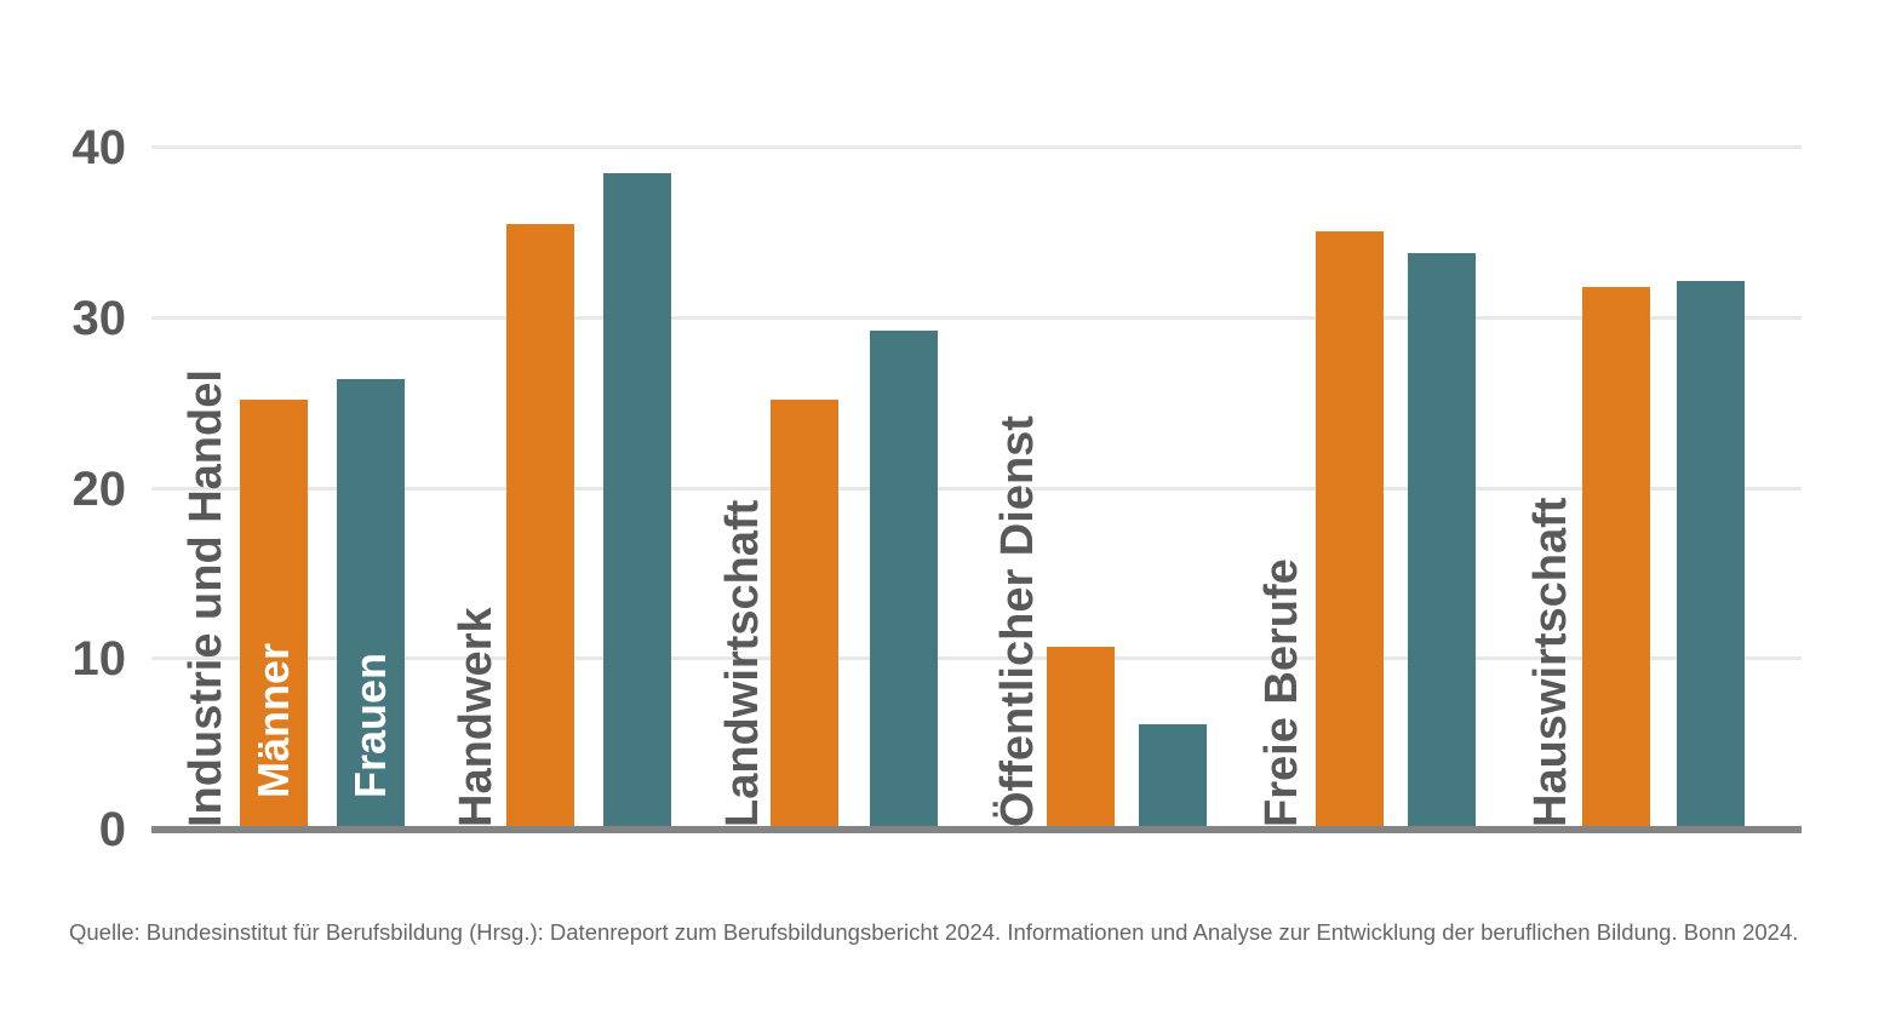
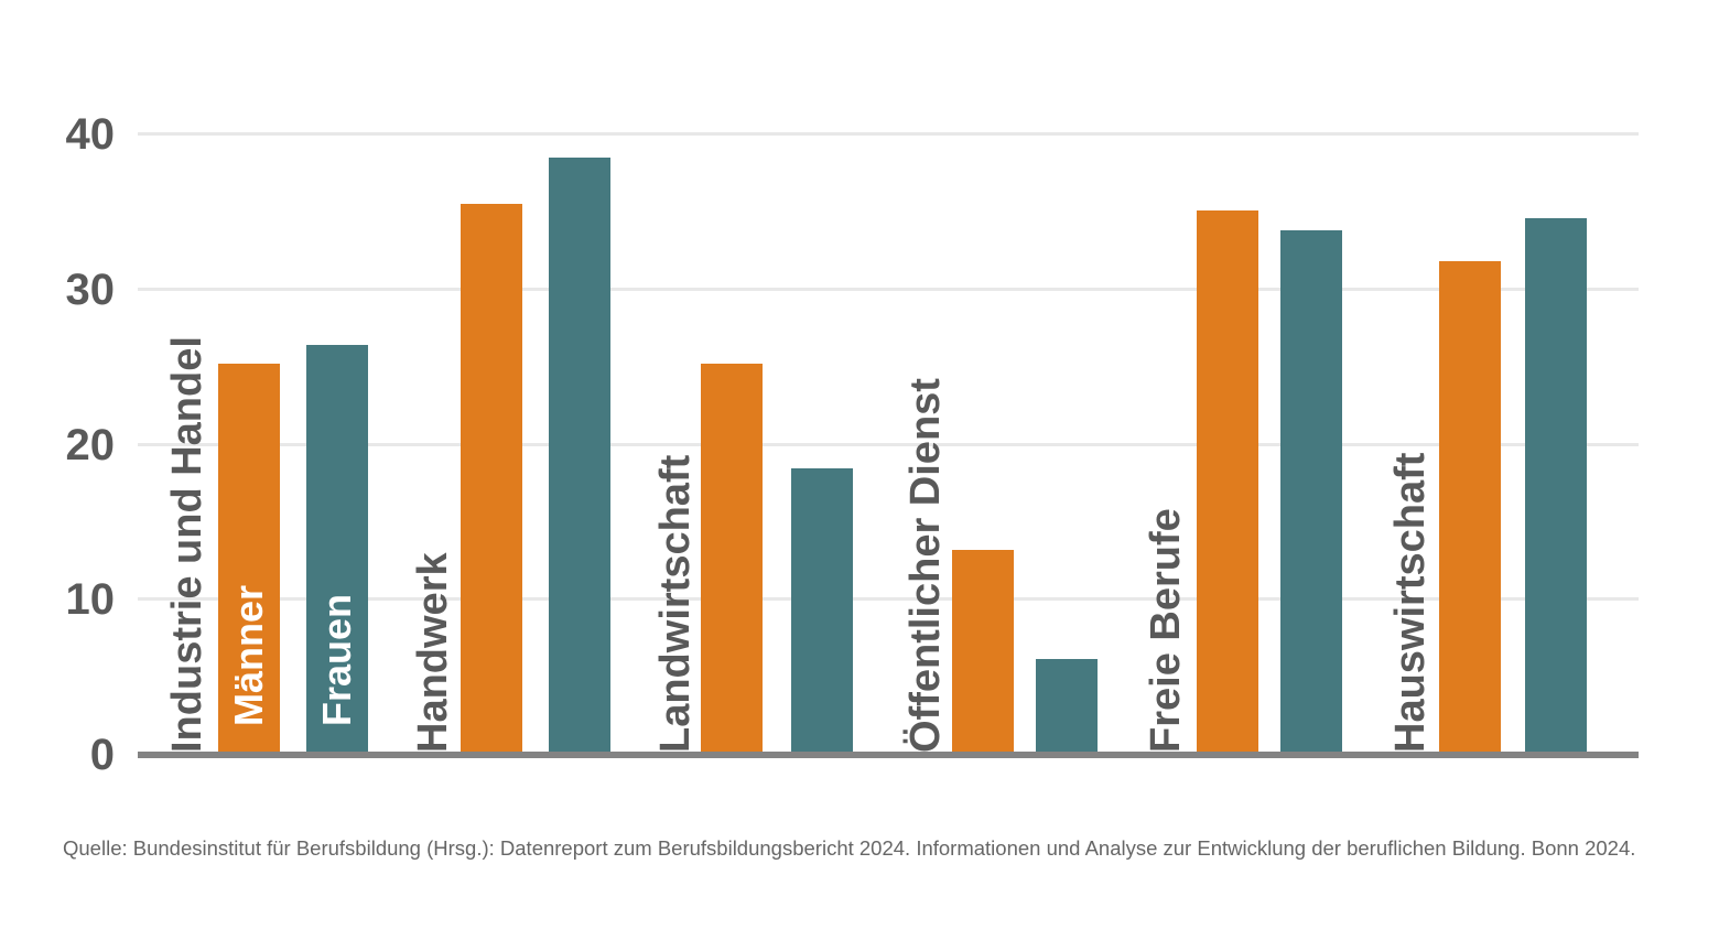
Frauen/Landwirtschaft: 29.3 -> 18.5
Männer/Öffentlicher Dienst: 10.7 -> 13.2
Frauen/Hauswirtschaft: 32.2 -> 34.6
